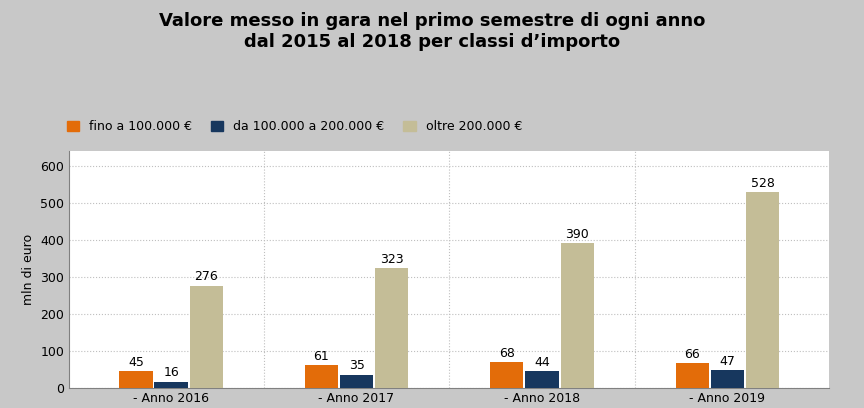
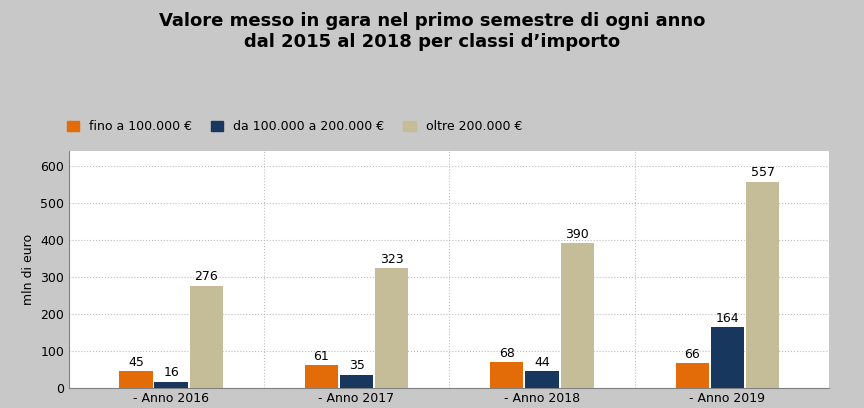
da 100.000 a 200.000 €/- Anno 2019: 47 -> 164
oltre 200.000 €/- Anno 2019: 528 -> 557
